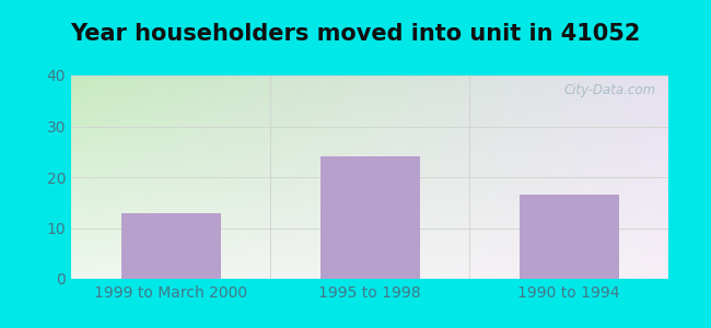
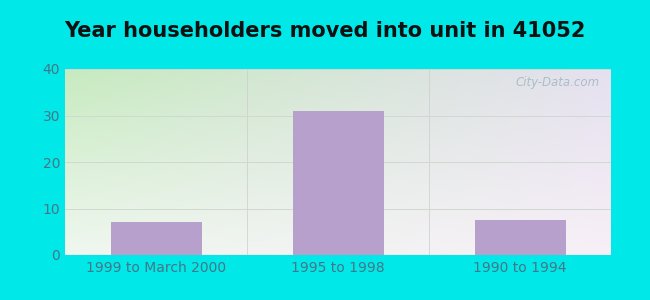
1999 to March 2000: 13.0 -> 7.0
1995 to 1998: 24.0 -> 31.0
1990 to 1994: 16.5 -> 7.5
